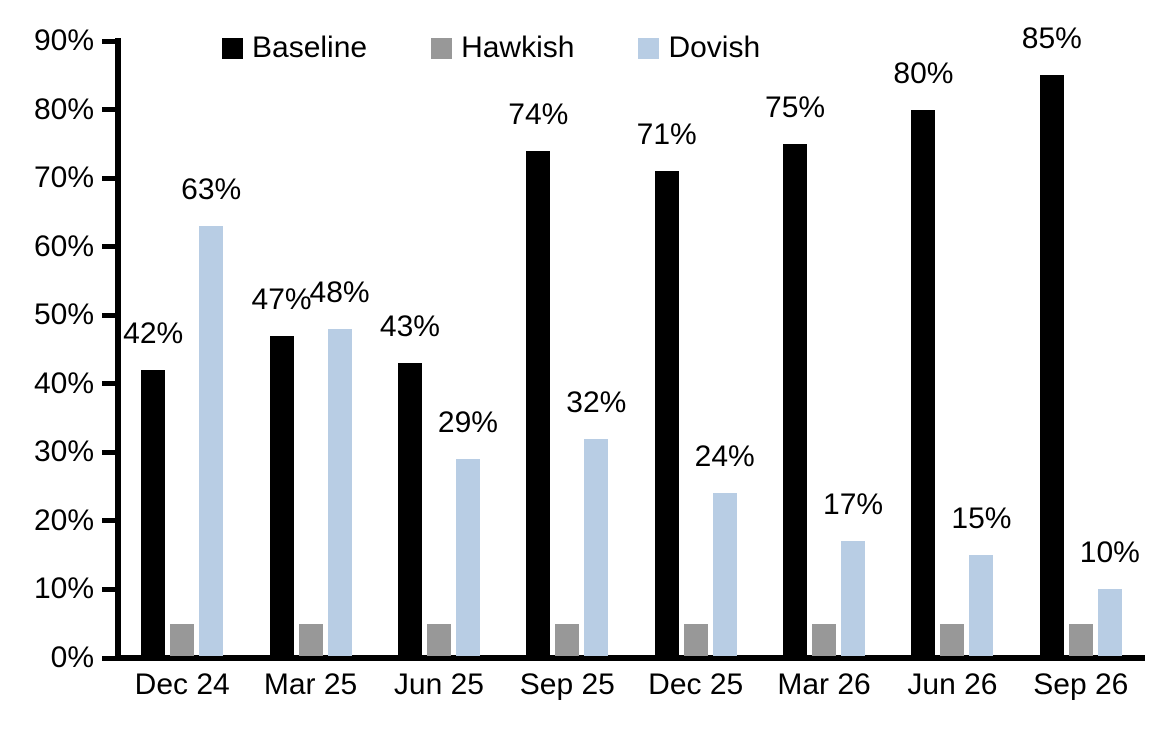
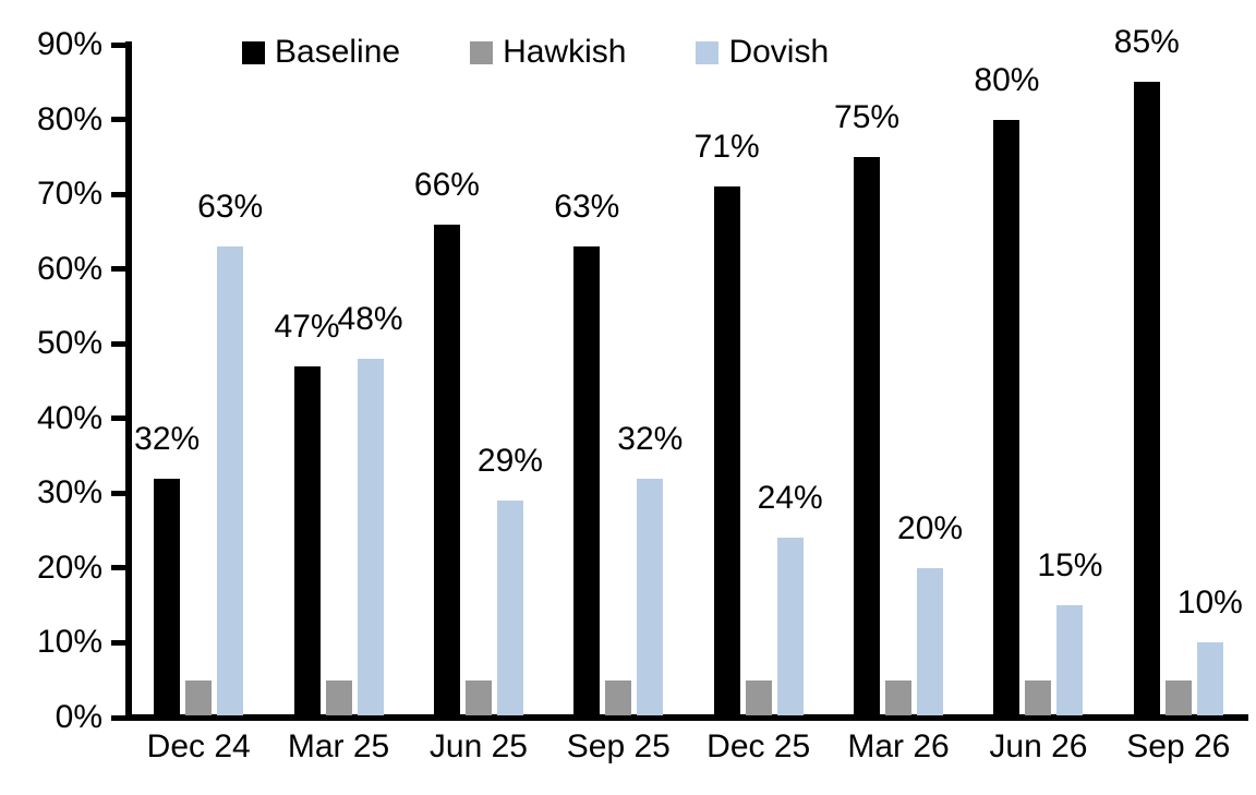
Baseline/Dec 24: 42% -> 32%
Baseline/Jun 25: 43% -> 66%
Baseline/Sep 25: 74% -> 63%
Dovish/Mar 26: 17% -> 20%
